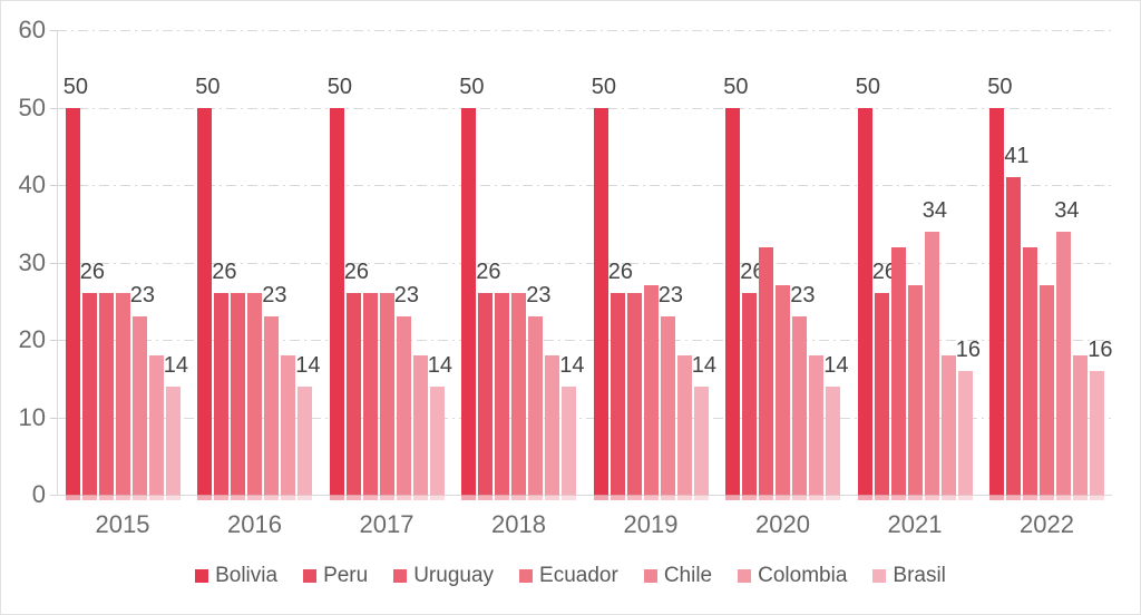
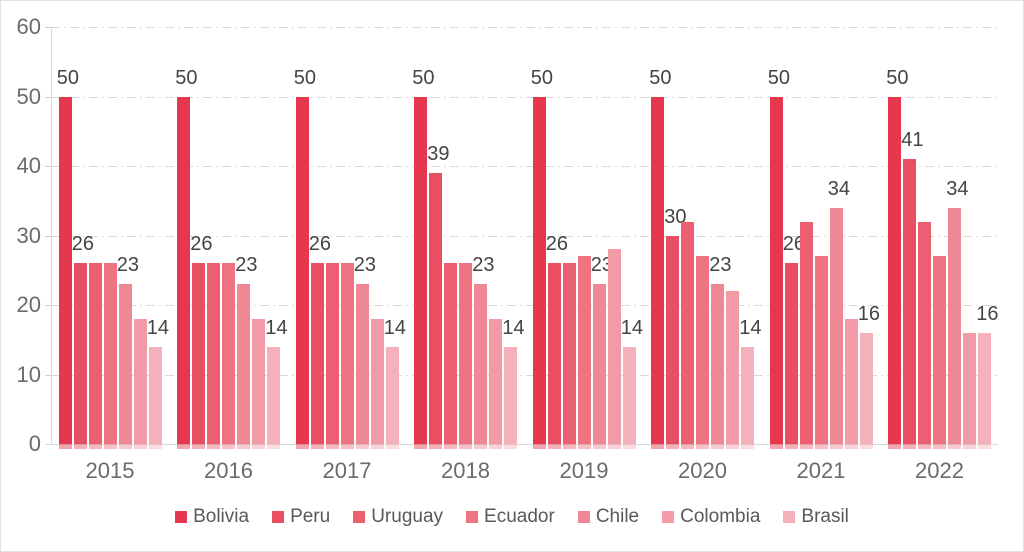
Peru/2018: 26 -> 39
Colombia/2019: 18 -> 28
Peru/2020: 26 -> 30
Colombia/2020: 18 -> 22
Colombia/2022: 18 -> 16
